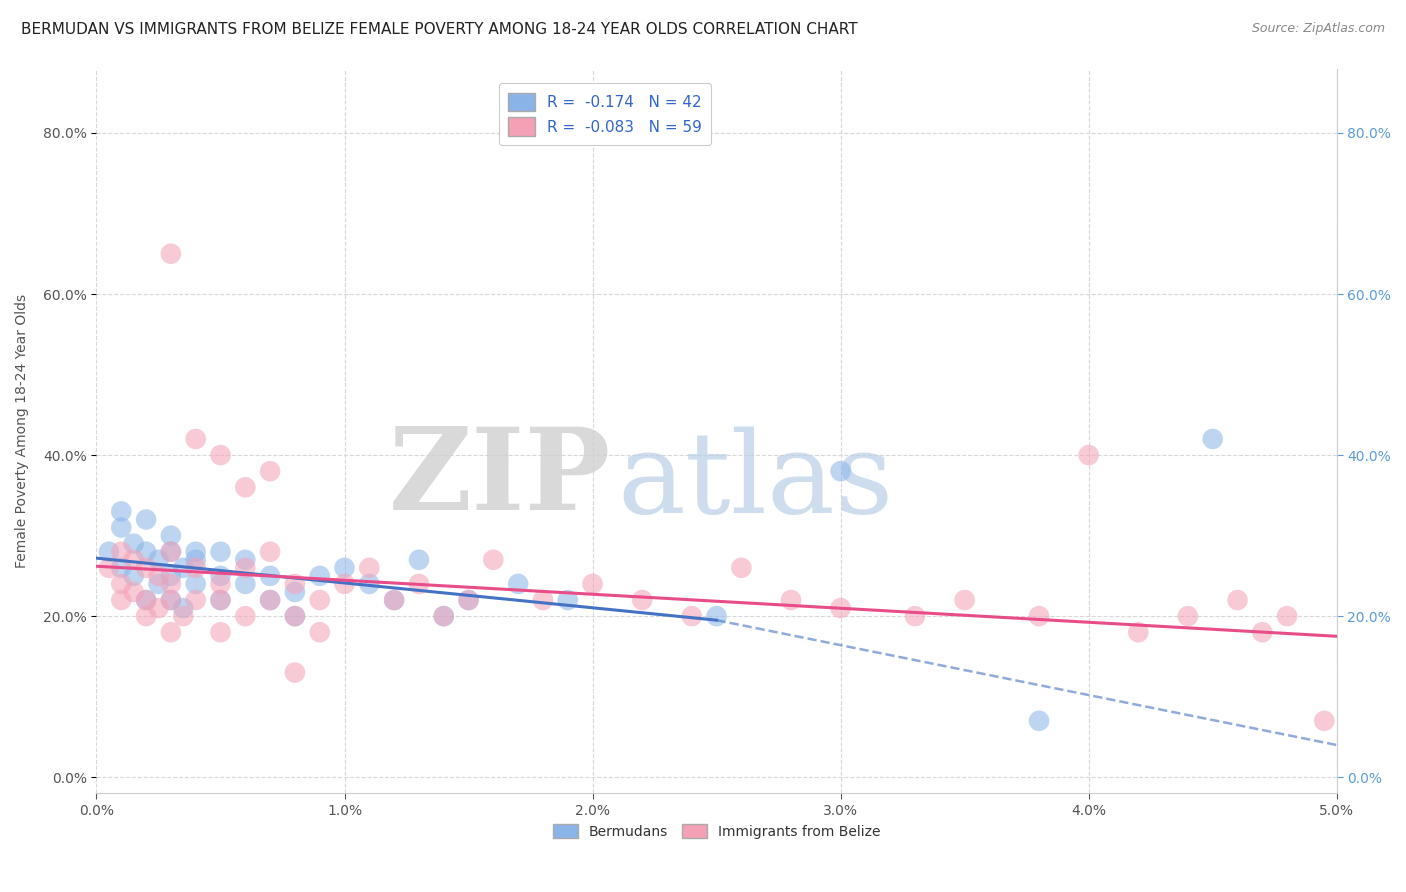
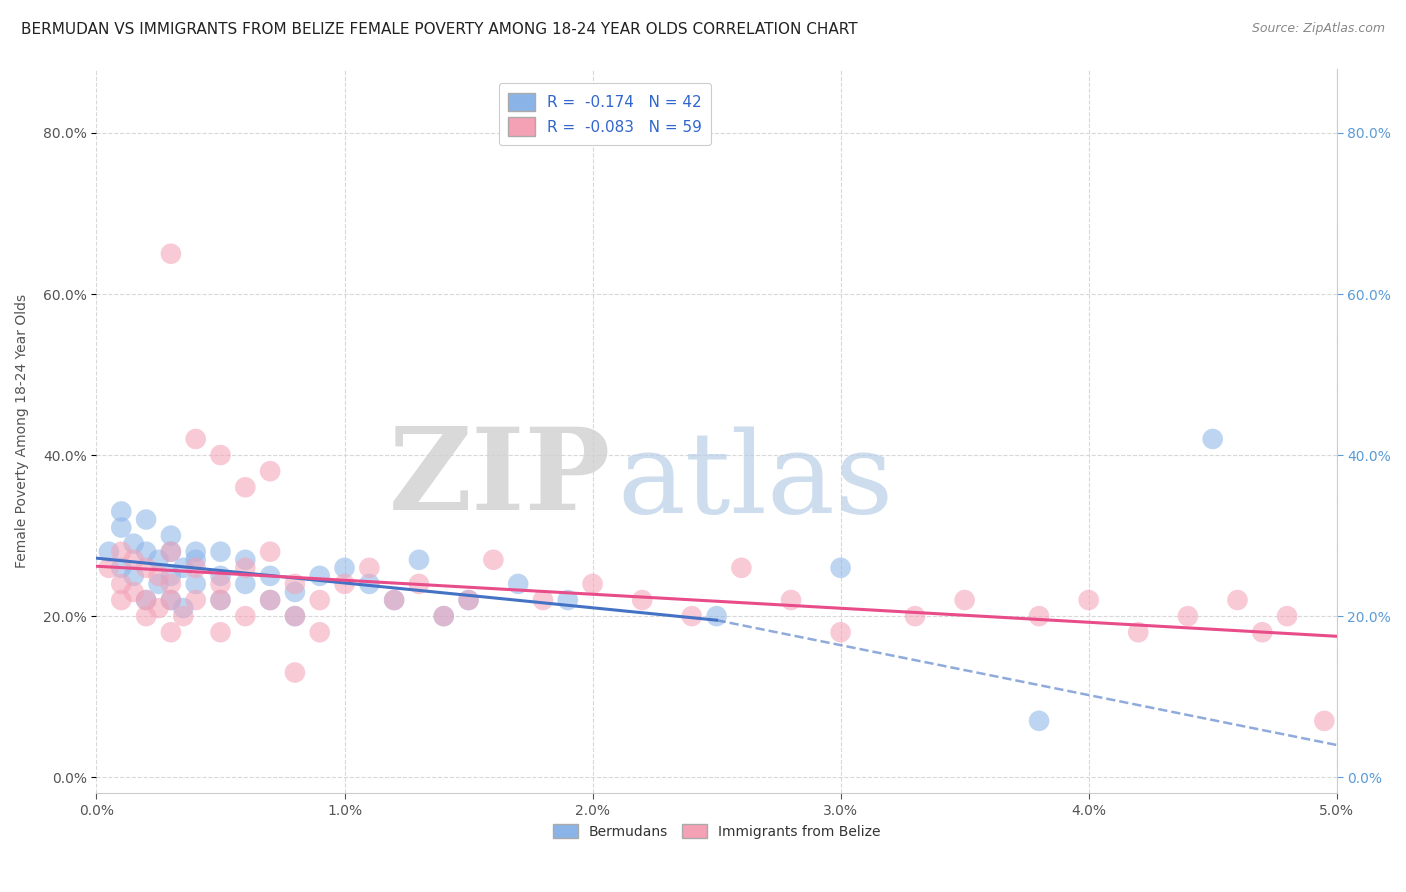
Bermudans/3.0%: 38% -> 26%
Immigrants from Belize/3.0%: 21% -> 18%
Immigrants from Belize/4.0%: 40% -> 22%
